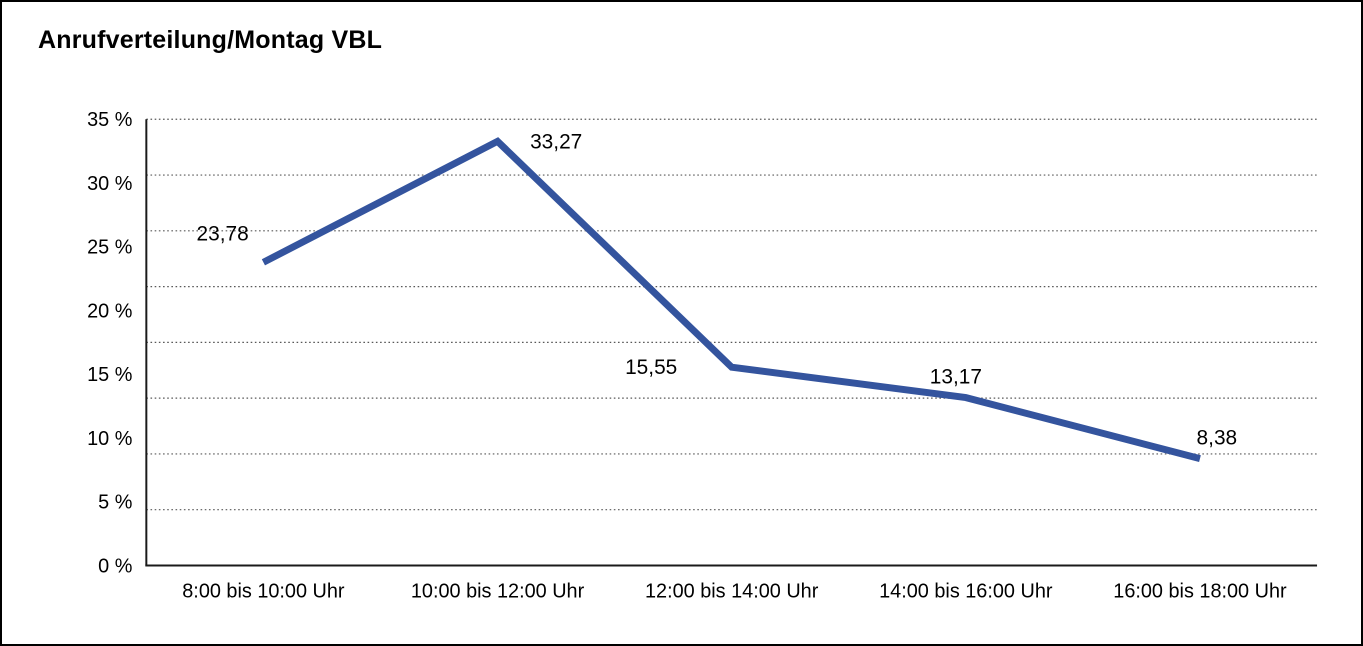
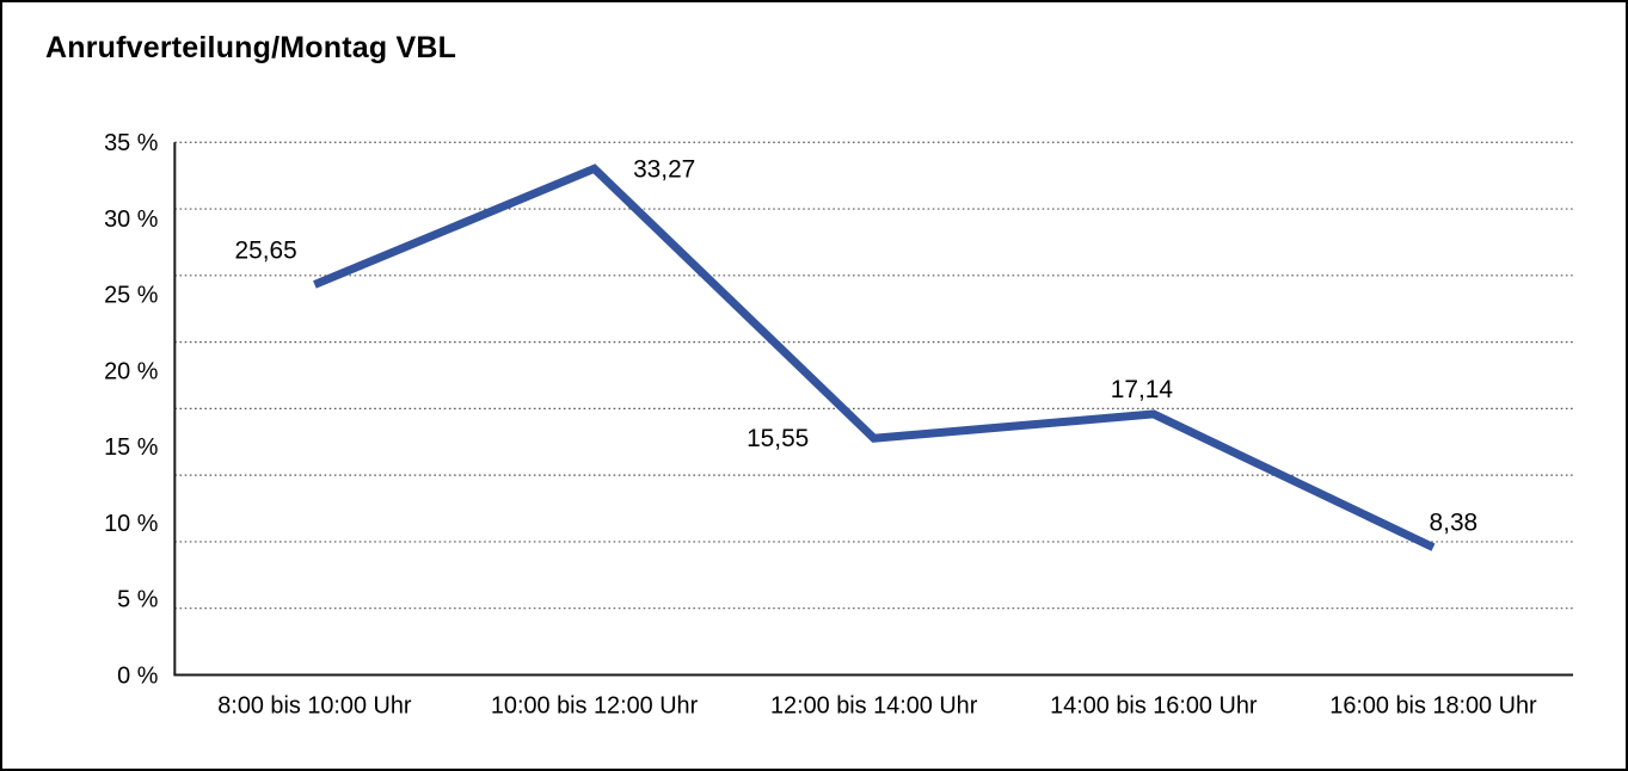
8:00 bis 10:00 Uhr: 23,78 -> 25,65
14:00 bis 16:00 Uhr: 13,17 -> 17,14
